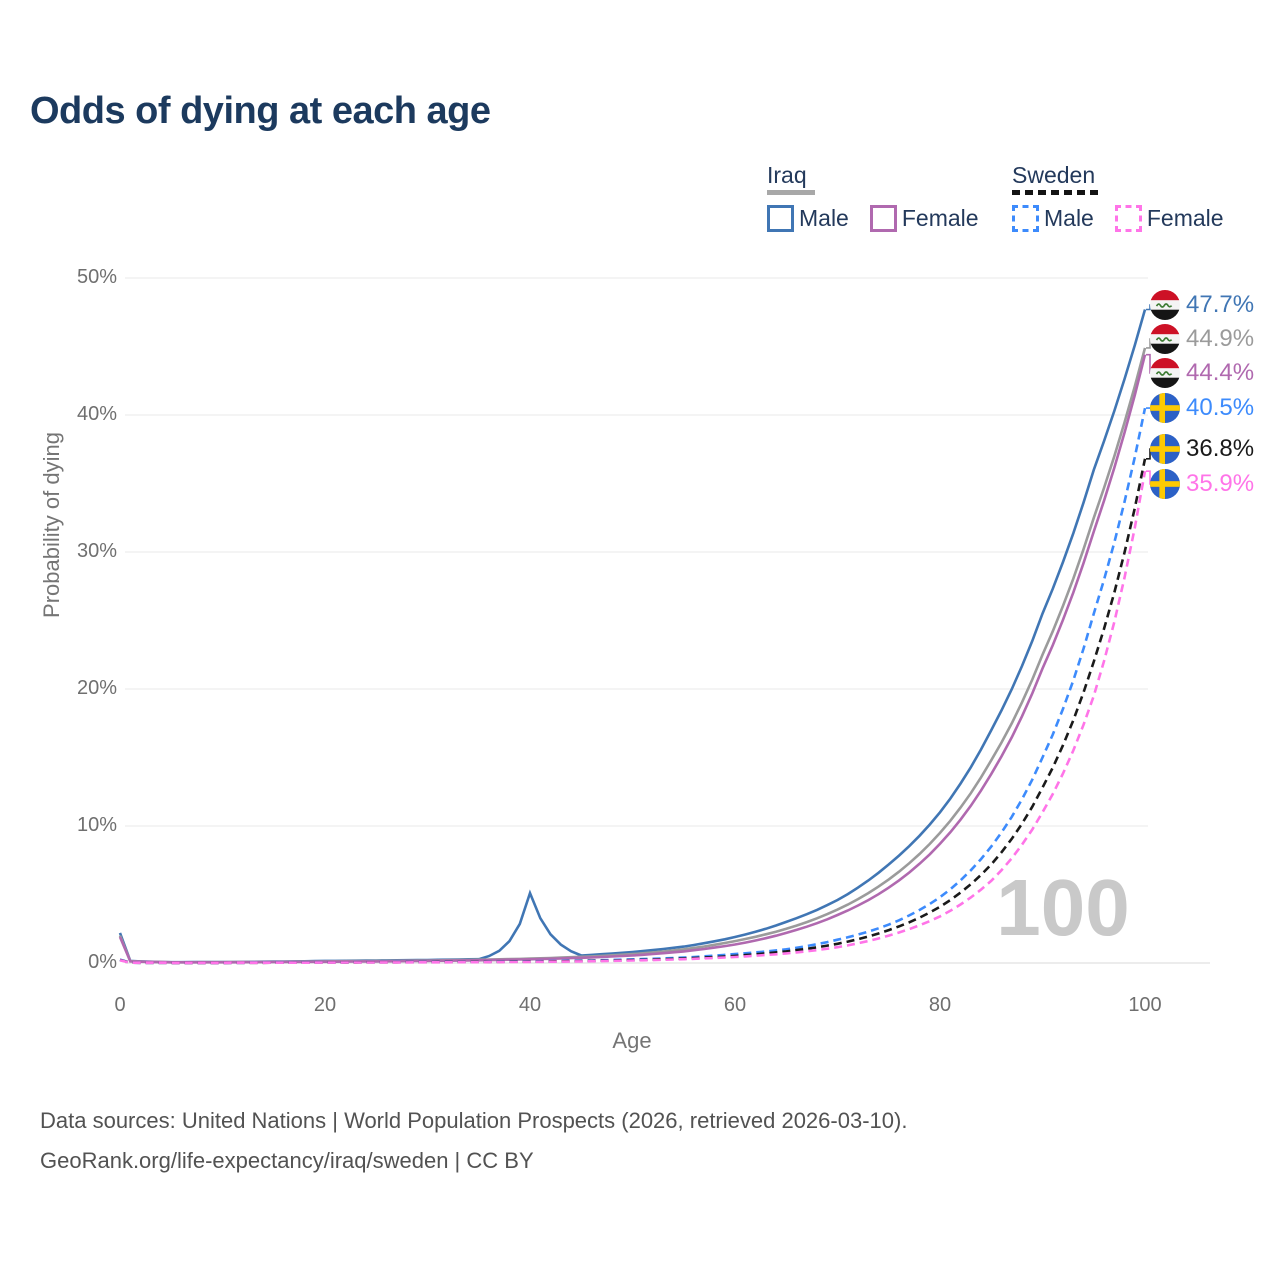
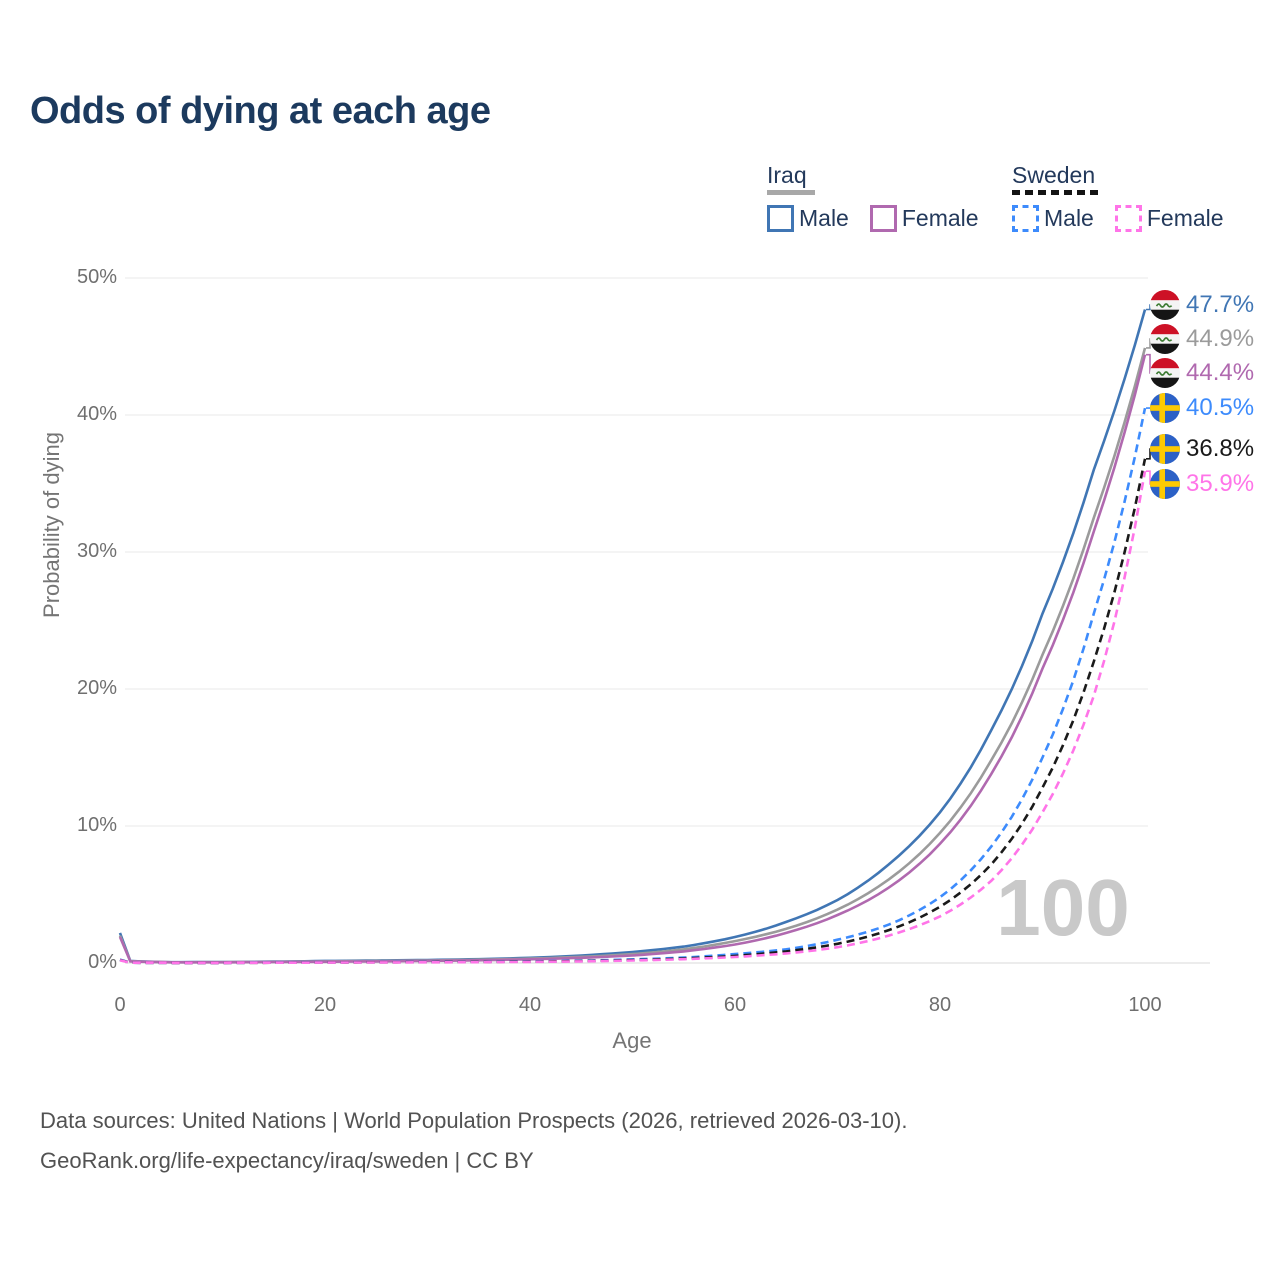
Iraq Male/40: 5.1% -> 0.4%
